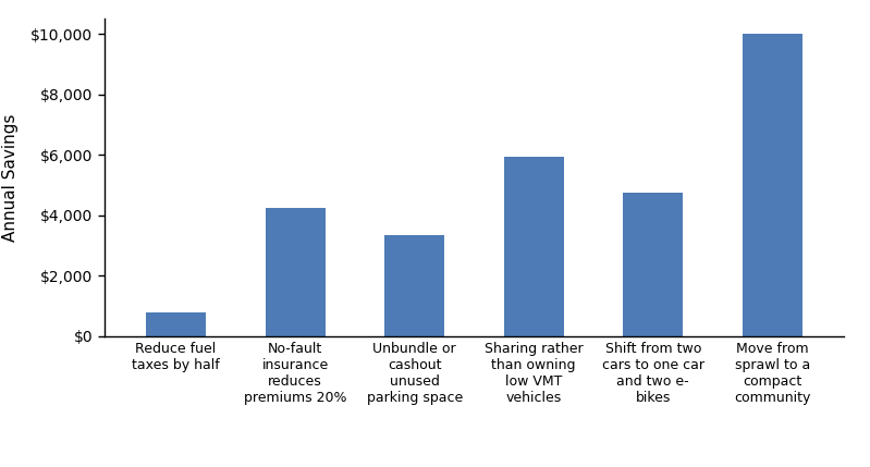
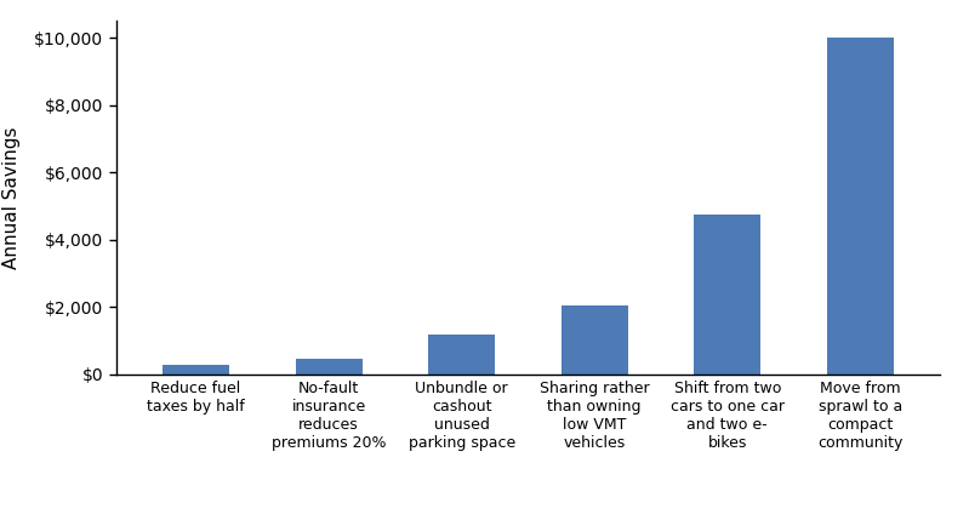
Reduce fuel taxes by half: $800 -> $300
No-fault insurance reduces premiums 20%: $4,250 -> $450
Unbundle or cashout unused parking space: $3,350 -> $1,200
Sharing rather than owning low VMT vehicles: $5,950 -> $2,050
